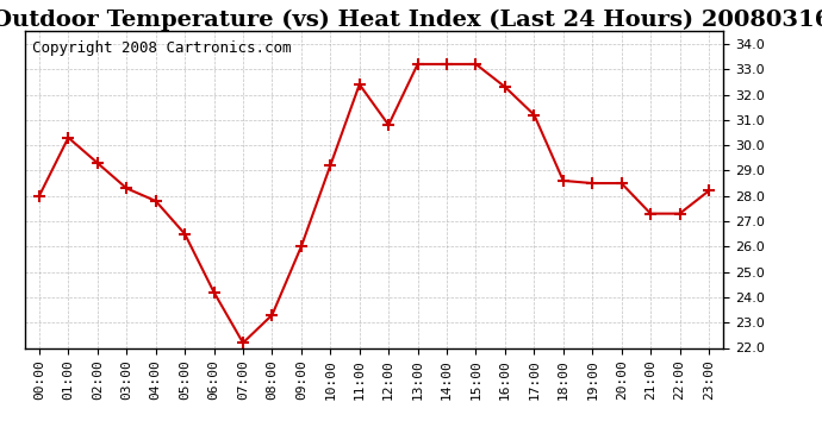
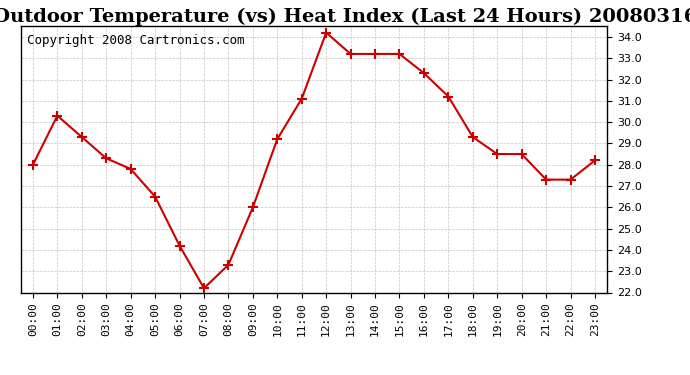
11:00: 32.4 -> 31.1
12:00: 30.8 -> 34.2
18:00: 28.6 -> 29.3
